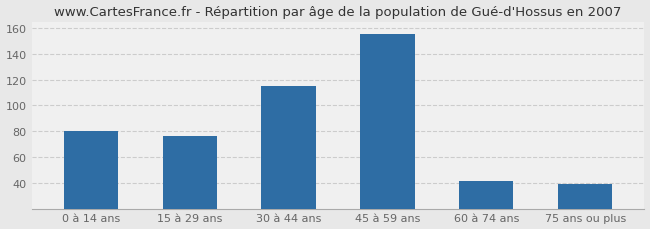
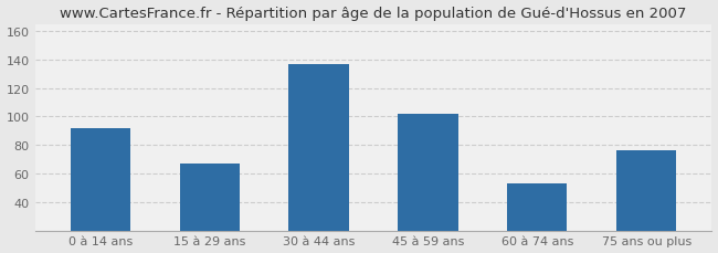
0 à 14 ans: 80 -> 92
15 à 29 ans: 76 -> 67
30 à 44 ans: 115 -> 137
45 à 59 ans: 155 -> 102
60 à 74 ans: 41 -> 53
75 ans ou plus: 39 -> 76
